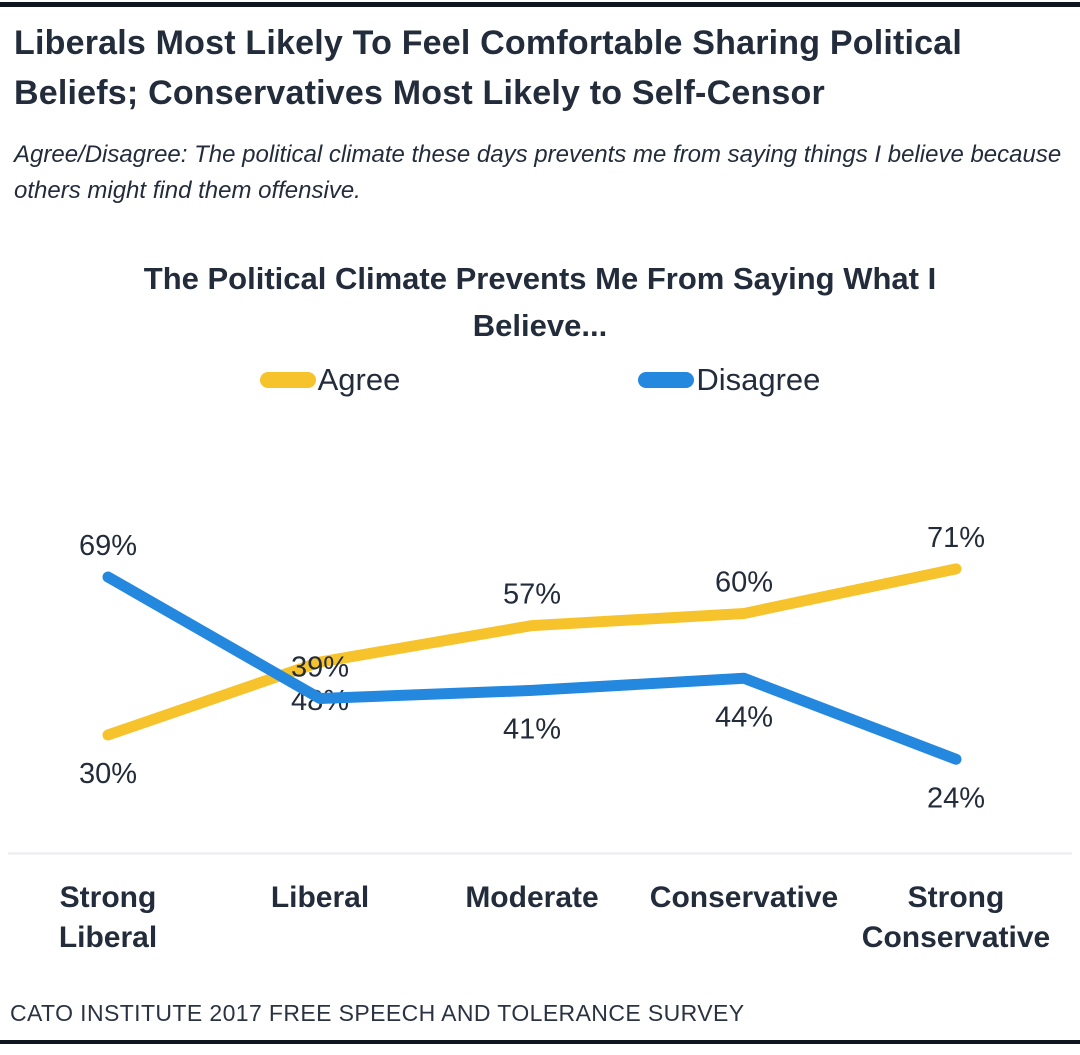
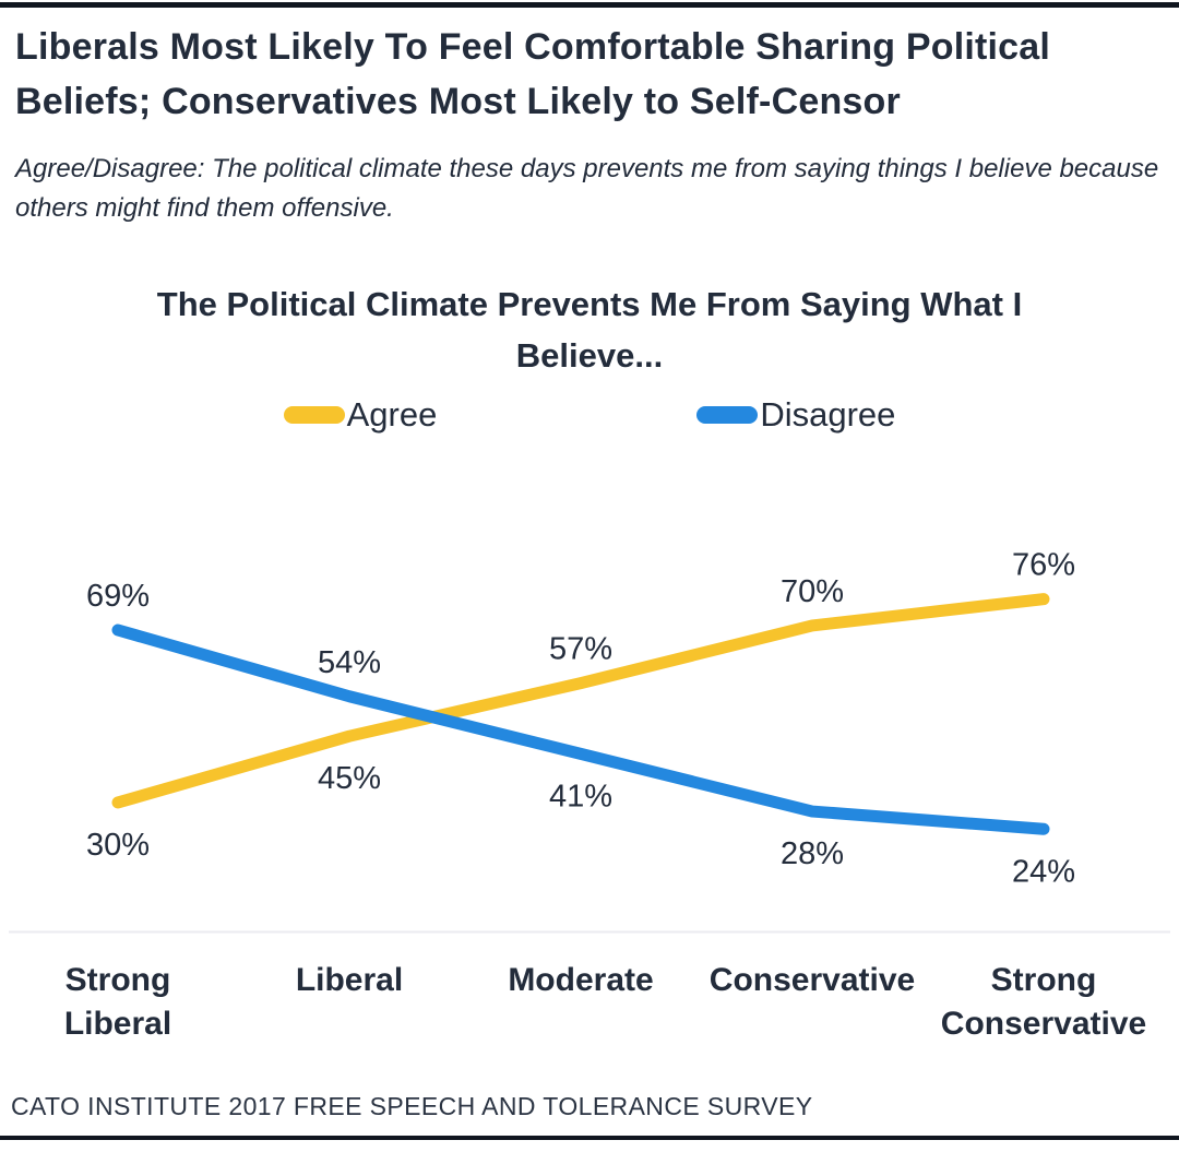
Agree/Liberal: 48% -> 45%
Disagree/Liberal: 39% -> 54%
Agree/Conservative: 60% -> 70%
Disagree/Conservative: 44% -> 28%
Agree/Strong Conservative: 71% -> 76%
